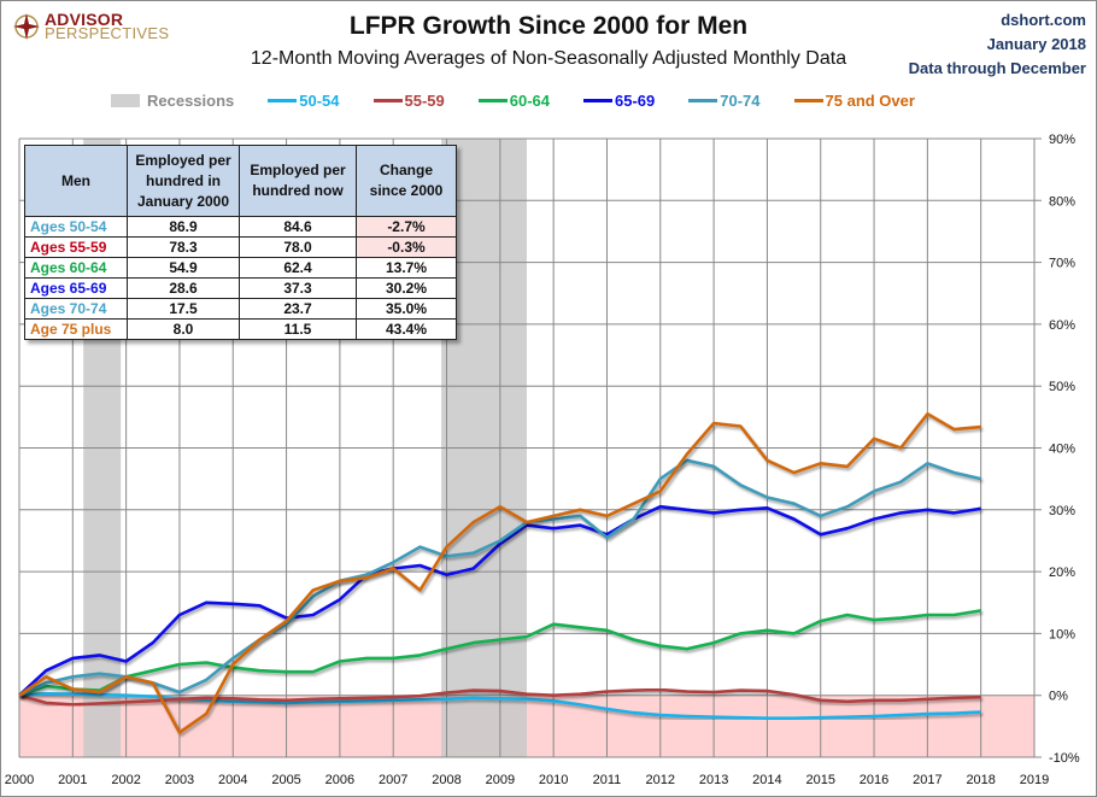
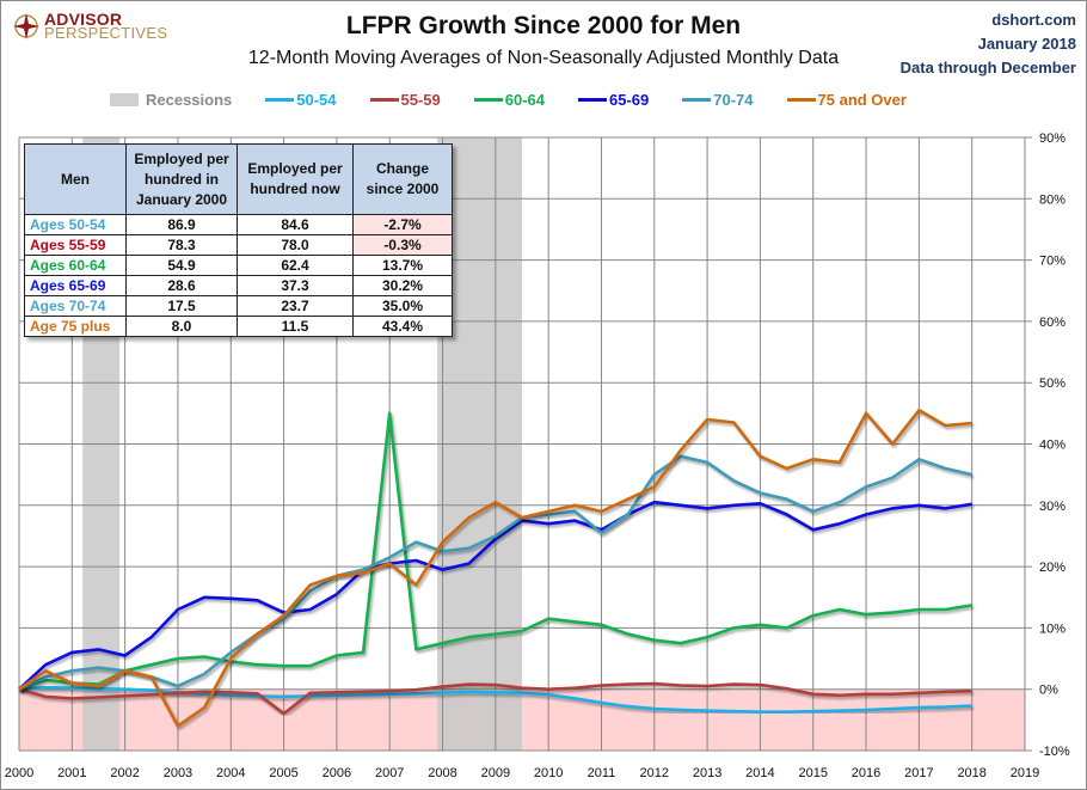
55-59/2005: -1% -> -4%
60-64/2007: 6% -> 45%
75 and Over/2016: 42% -> 45%
